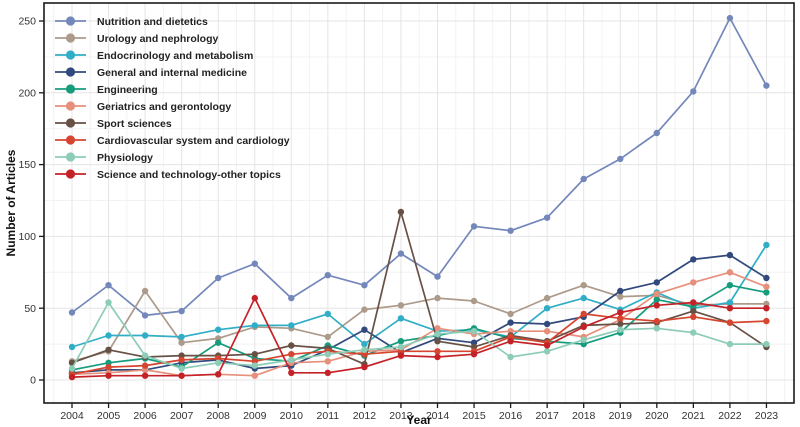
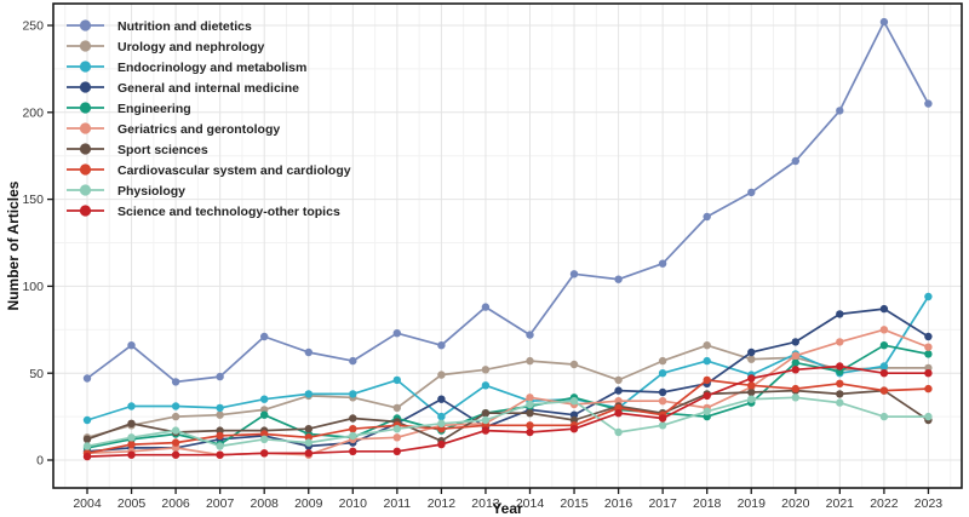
Physiology/2005: 54 -> 13
Urology and nephrology/2006: 62 -> 25
Nutrition and dietetics/2009: 81 -> 62
Science and technology-other topics/2009: 57 -> 4
Sport sciences/2013: 117 -> 27
Sport sciences/2021: 48 -> 38
